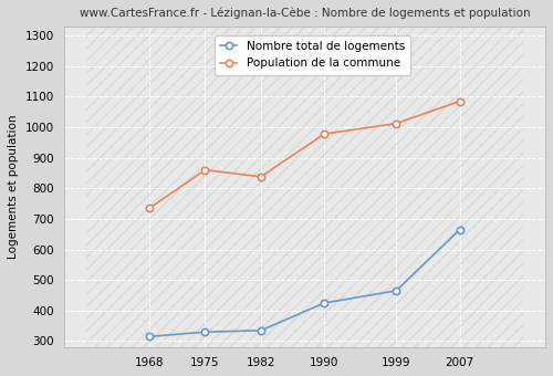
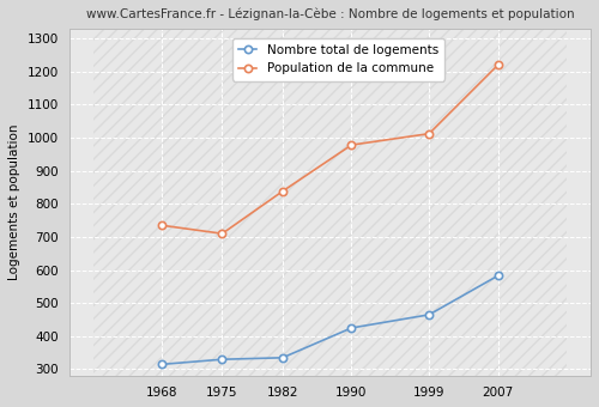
Population de la commune/1975: 860 -> 710
Nombre total de logements/2007: 665 -> 583
Population de la commune/2007: 1085 -> 1220
